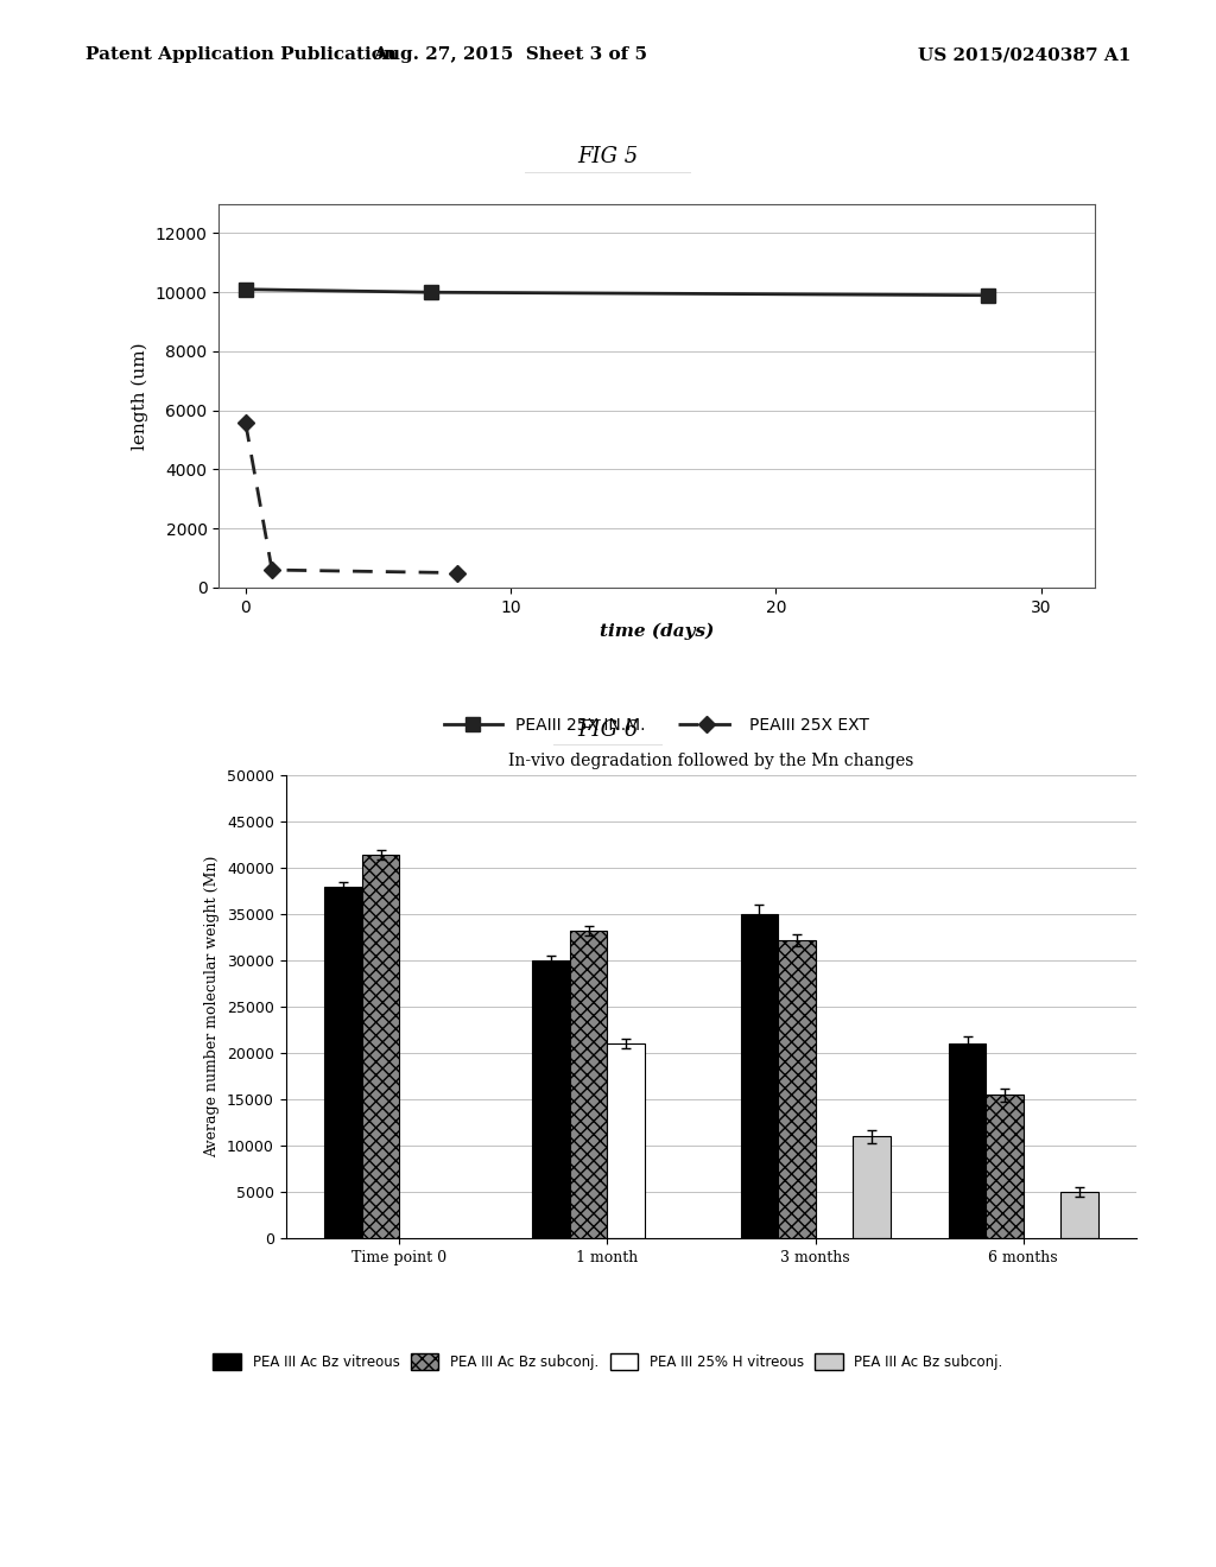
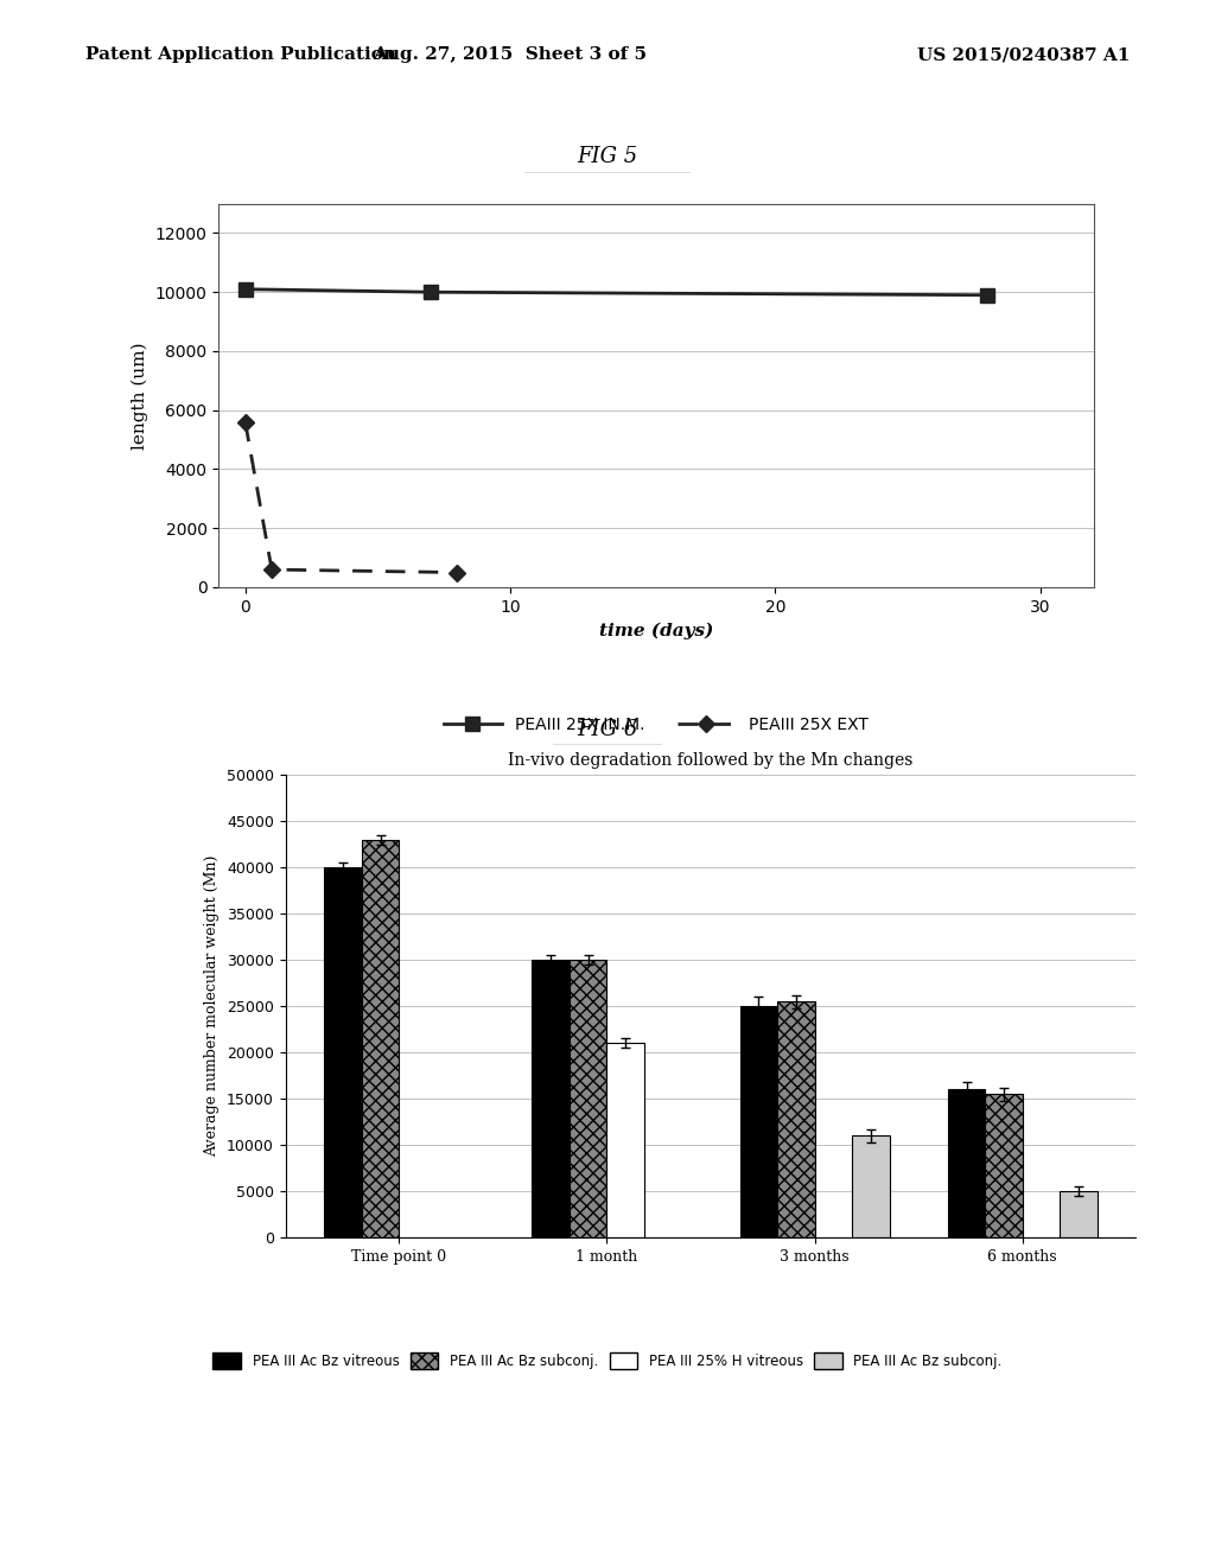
In-vivo degradation followed by the Mn changes/PEA III Ac Bz vitreous/Time point 0: 38000 -> 40000
In-vivo degradation followed by the Mn changes/PEA III Ac Bz subconj./Time point 0: 41400 -> 43000
In-vivo degradation followed by the Mn changes/PEA III Ac Bz subconj./1 month: 33200 -> 30000
In-vivo degradation followed by the Mn changes/PEA III Ac Bz vitreous/3 months: 35000 -> 25000
In-vivo degradation followed by the Mn changes/PEA III Ac Bz subconj./3 months: 32200 -> 25500
In-vivo degradation followed by the Mn changes/PEA III Ac Bz vitreous/6 months: 21000 -> 16000
